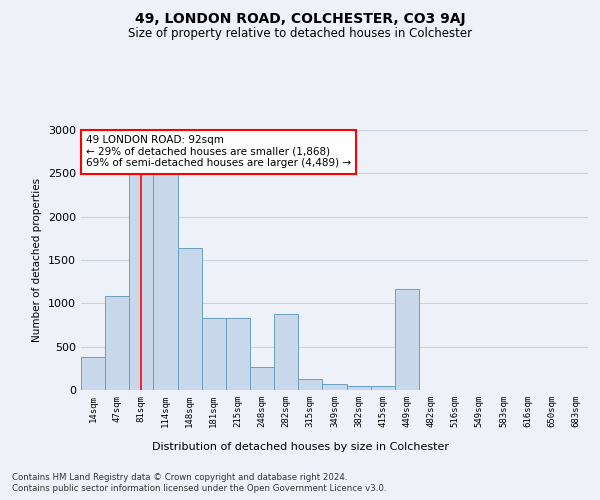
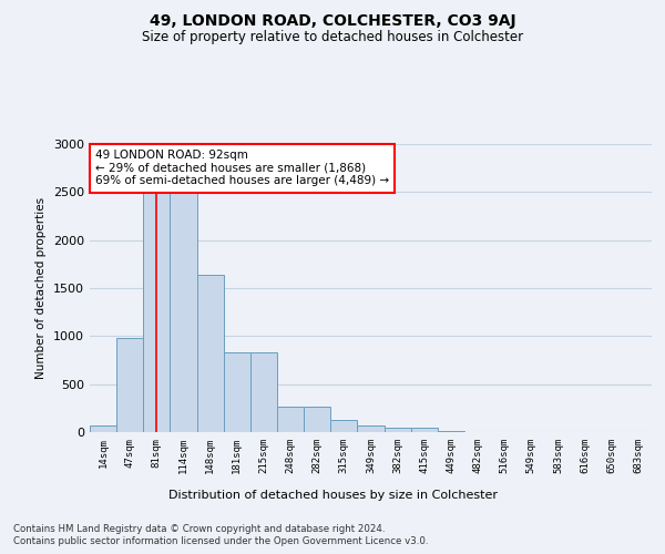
14sqm: 380 -> 80
47sqm: 1080 -> 980
282sqm: 880 -> 270
449sqm: 1160 -> 10
